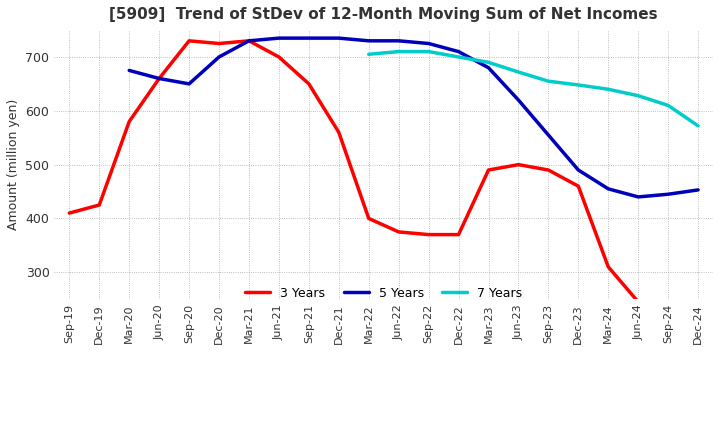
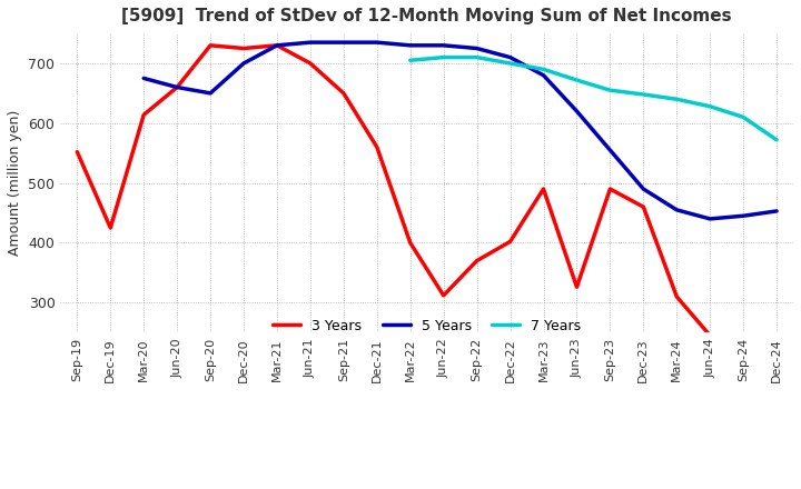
3 Years/Sep-19: 410 -> 552
3 Years/Mar-20: 580 -> 614
3 Years/Jun-22: 375 -> 312
3 Years/Dec-22: 370 -> 402
3 Years/Jun-23: 500 -> 326
